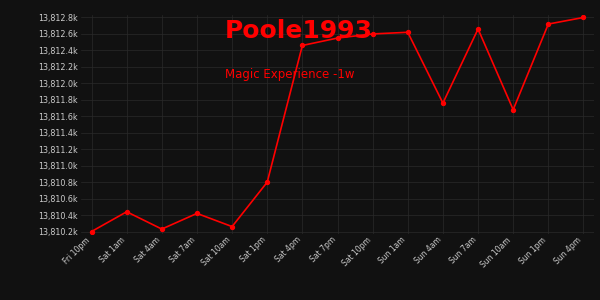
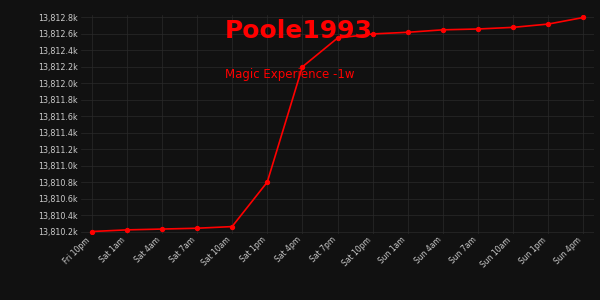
Sat 1am: 13,810.44k -> 13,810.22k
Sat 7am: 13,810.42k -> 13,810.24k
Sat 4pm: 13,812.46k -> 13,812.20k
Sun 4am: 13,811.76k -> 13,812.65k
Sun 10am: 13,811.68k -> 13,812.68k
